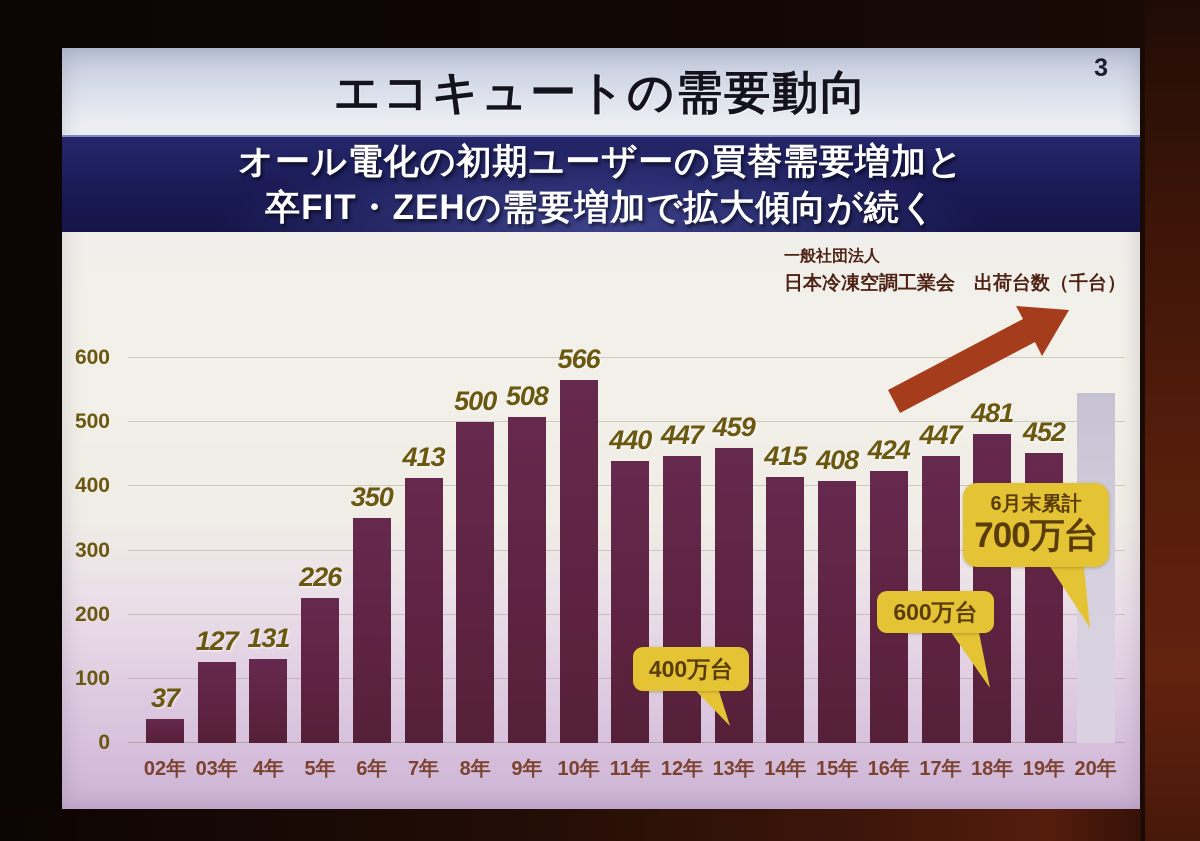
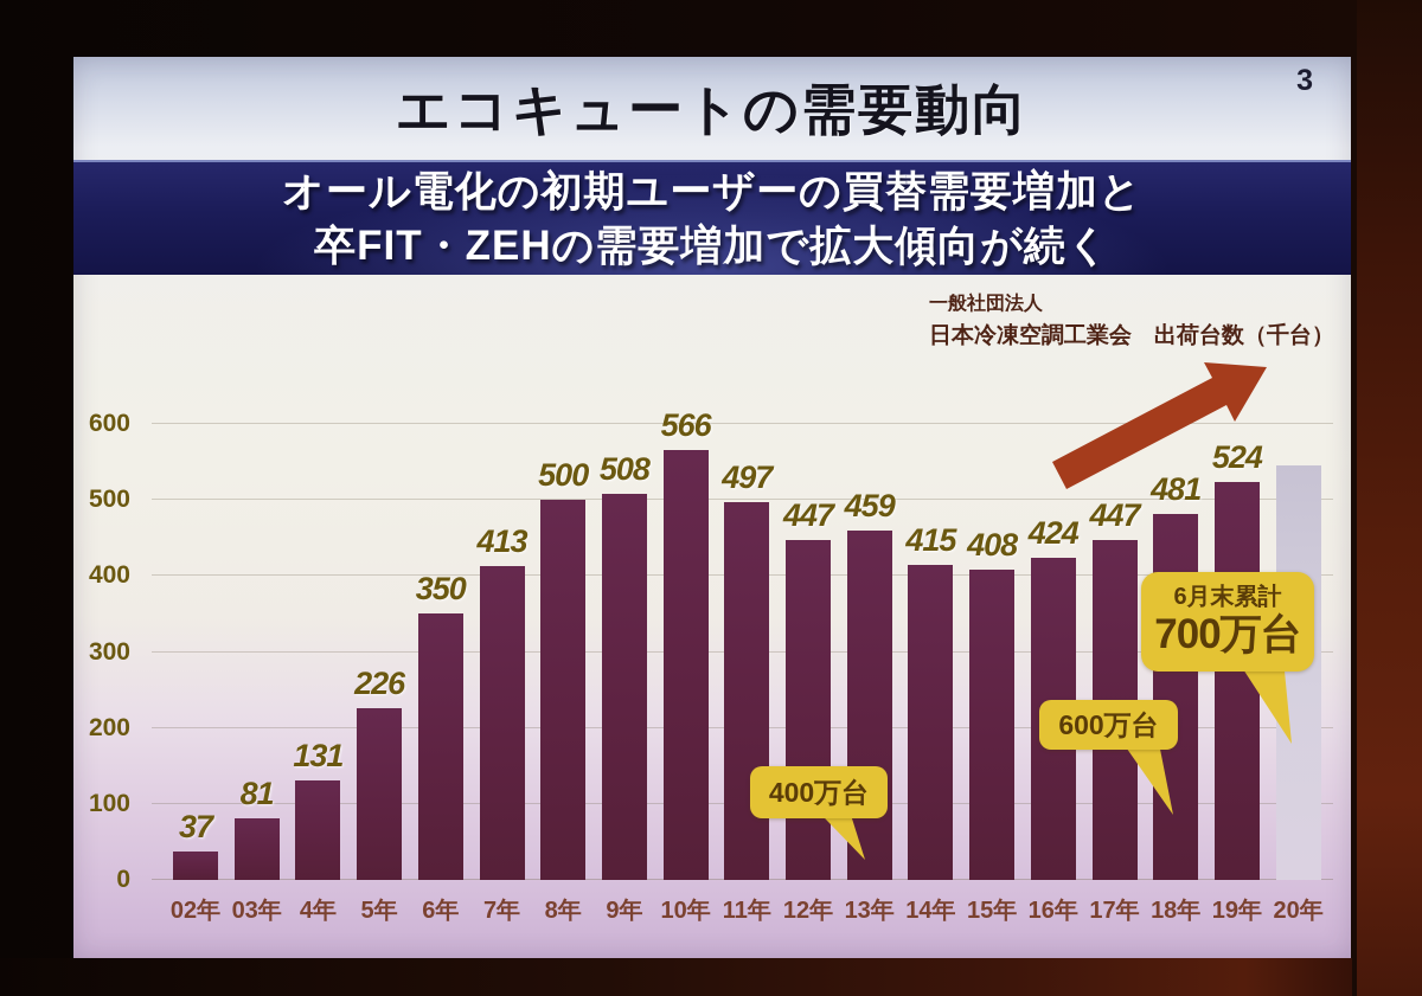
03年: 127 -> 81
11年: 440 -> 497
19年: 452 -> 524
